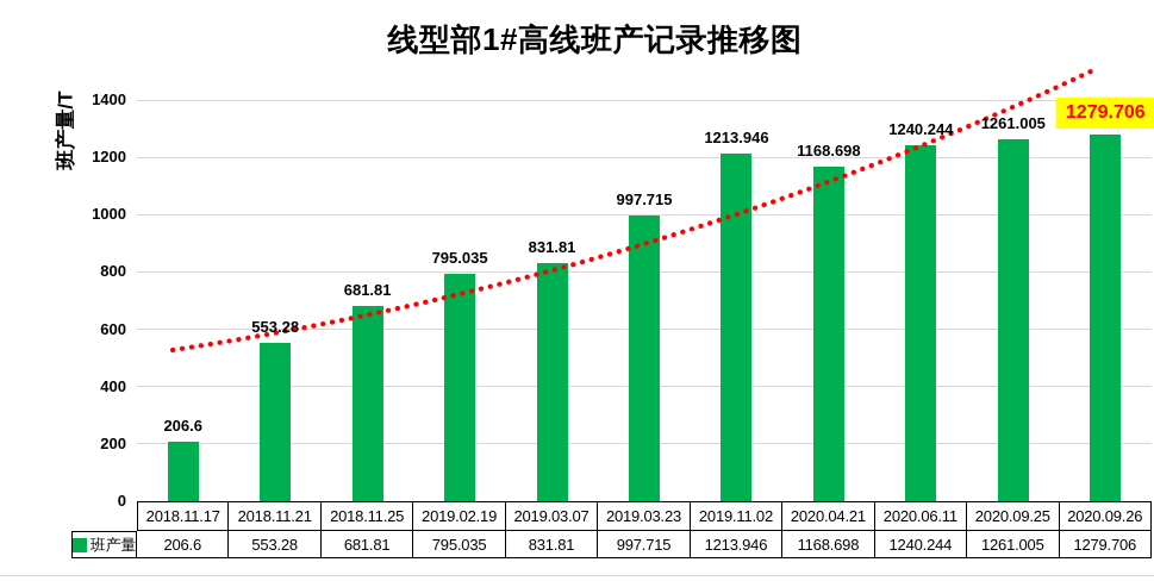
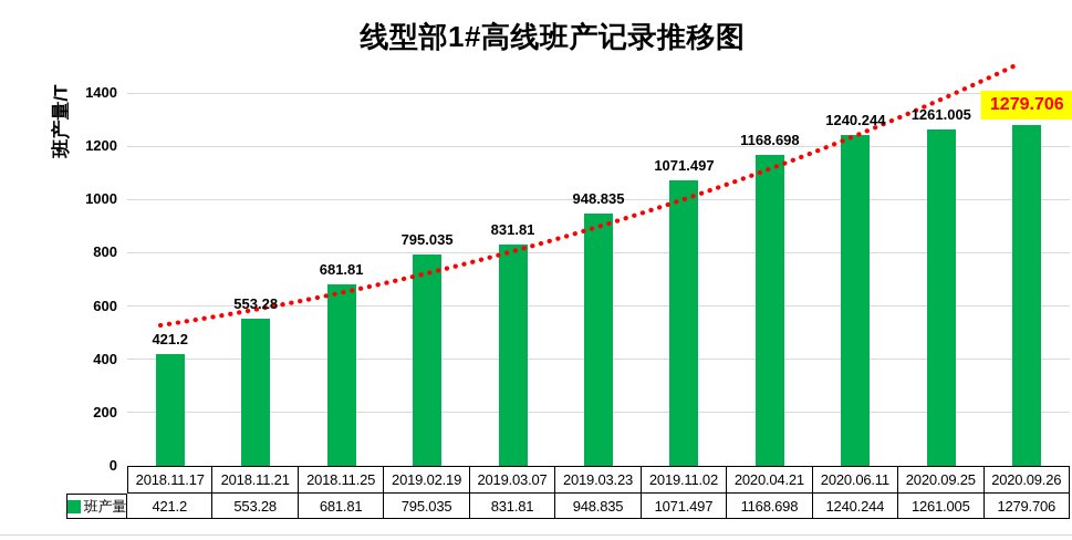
2018.11.17: 206.6 -> 421.2
2019.03.23: 997.715 -> 948.835
2019.11.02: 1213.946 -> 1071.497
